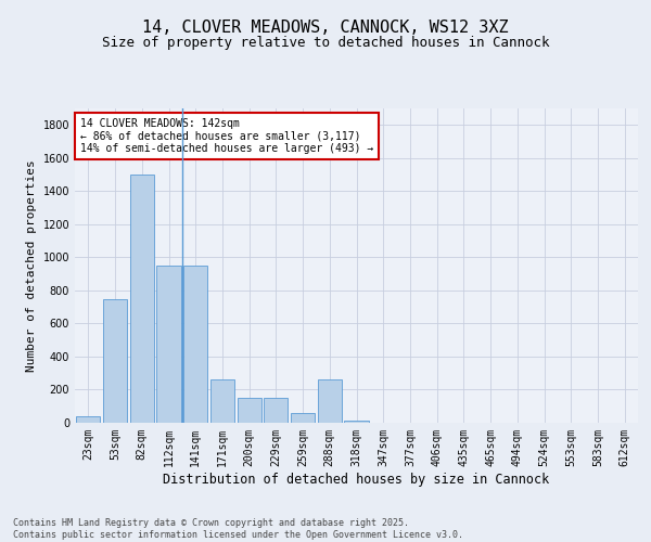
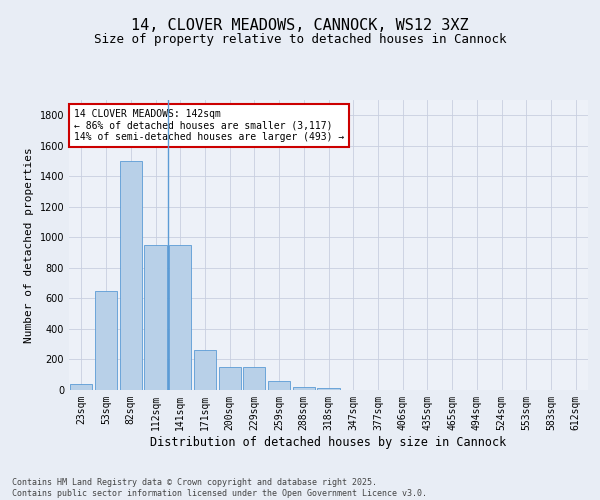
53sqm: 750 -> 650
288sqm: 260 -> 20
